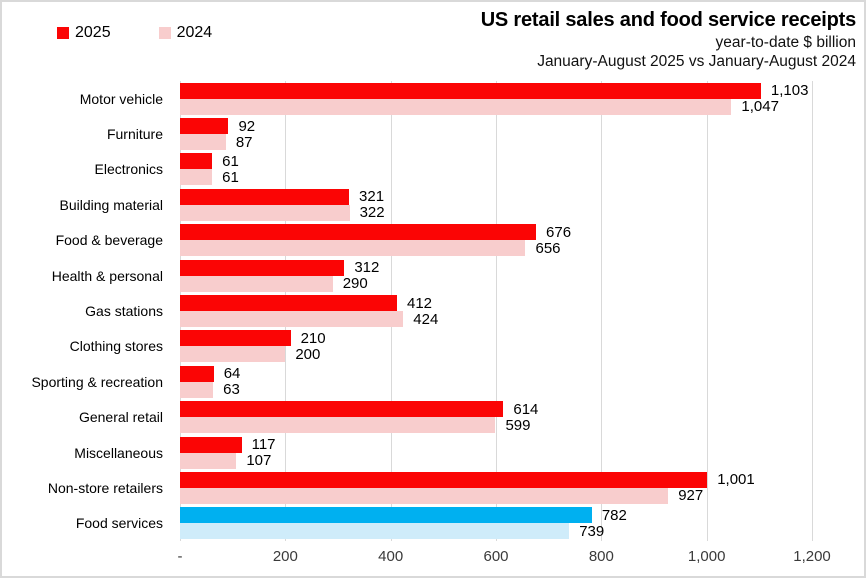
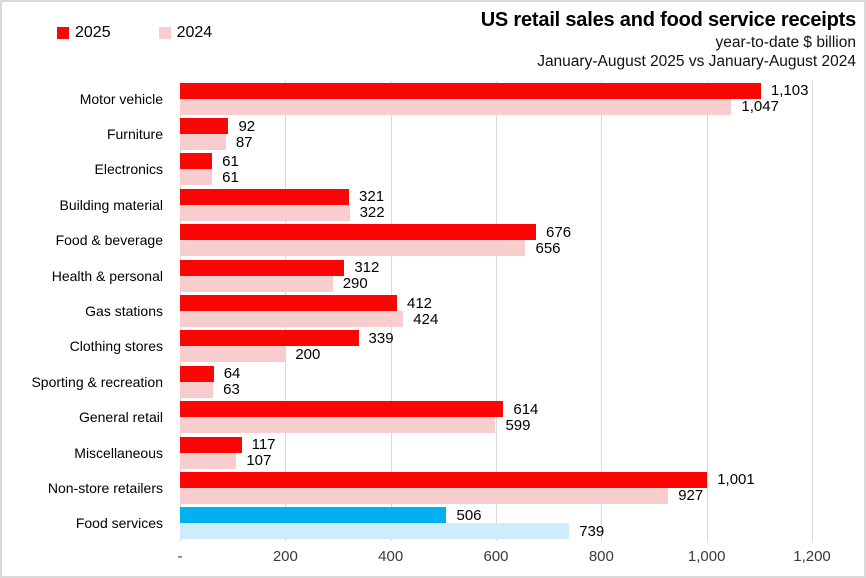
2025/Clothing stores: 210 -> 339
2025/Food services: 782 -> 506
